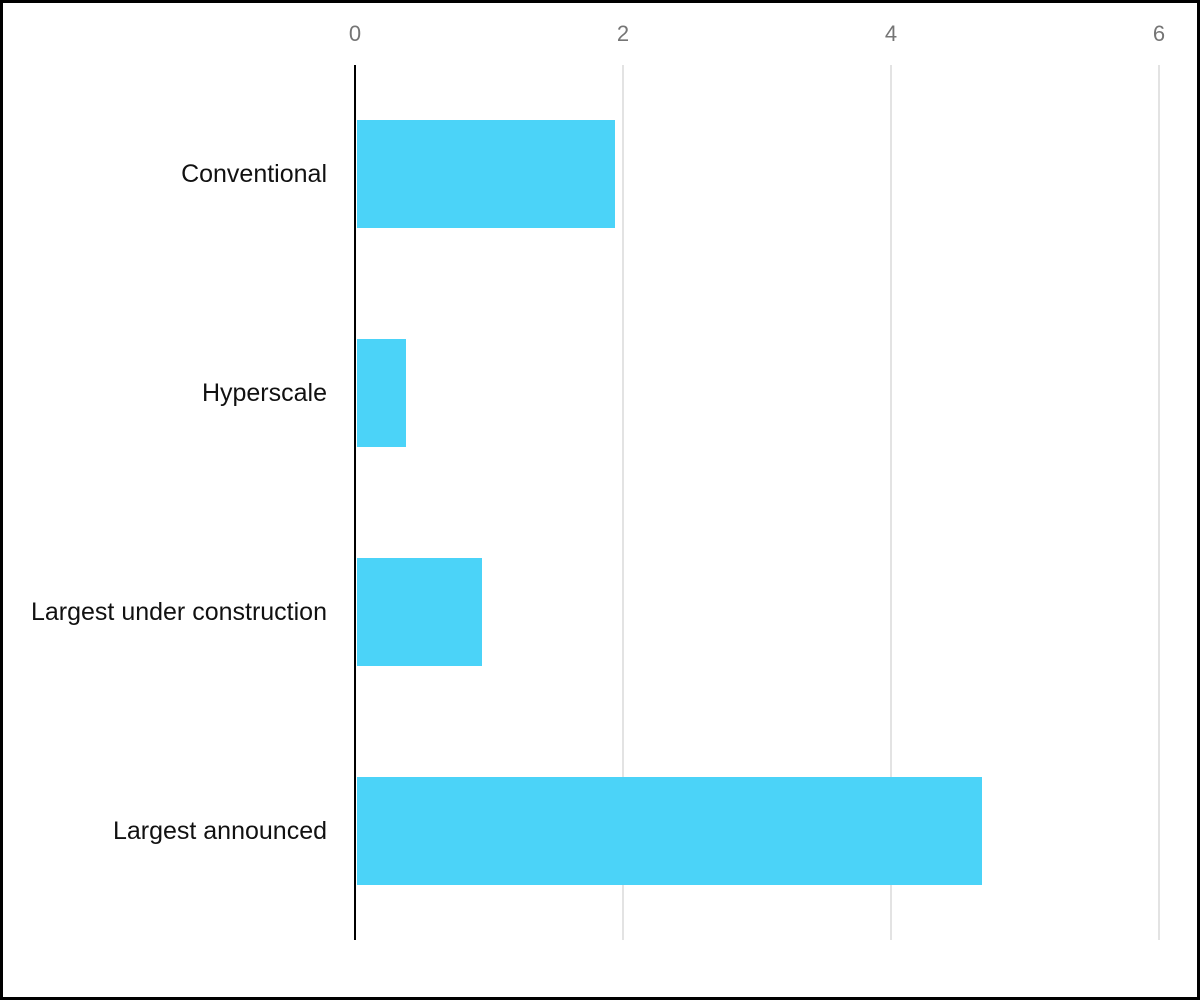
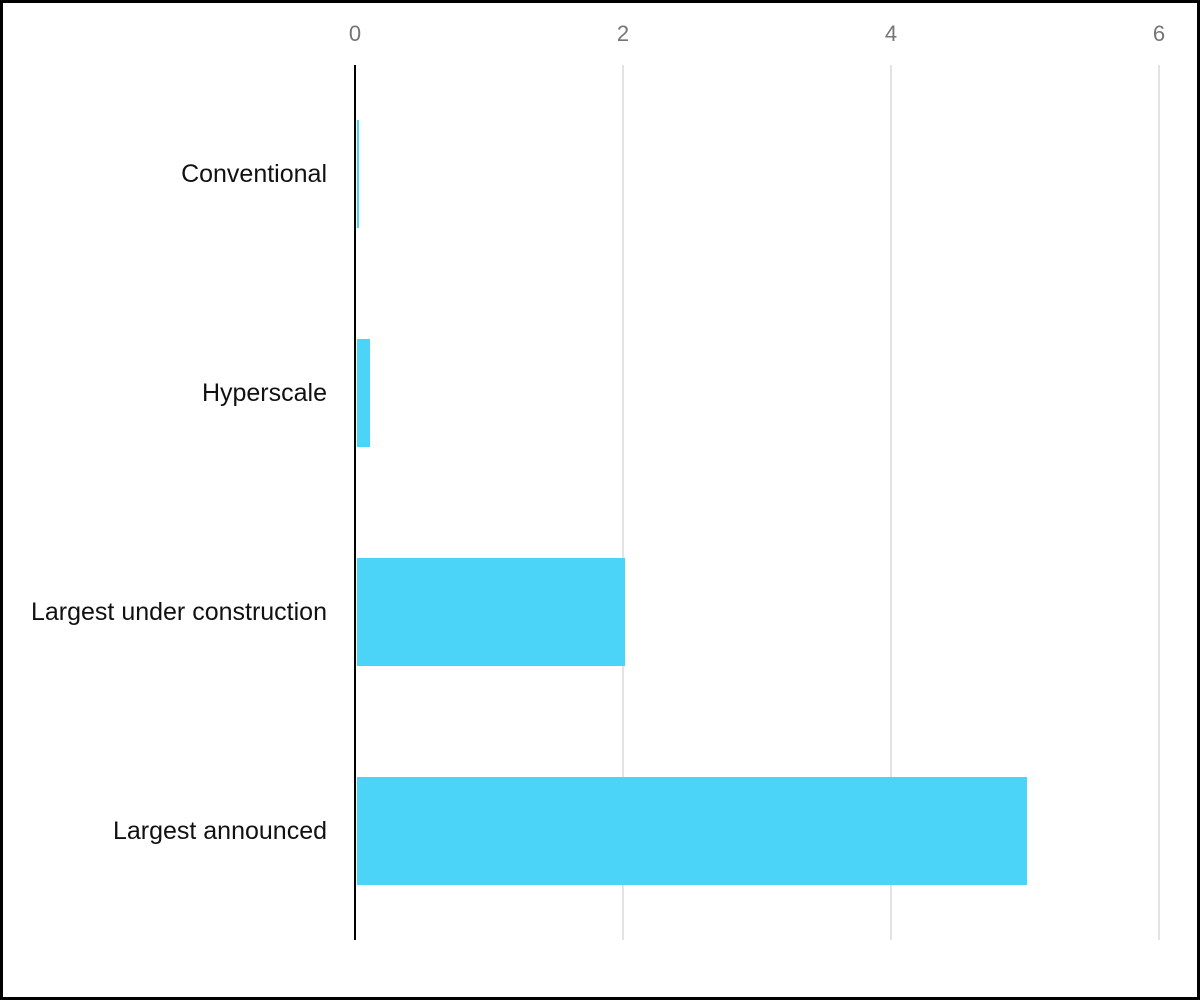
Conventional: 1.93 -> 0.02
Hyperscale: 0.37 -> 0.10
Largest under construction: 0.94 -> 2.00
Largest announced: 4.67 -> 5.00
